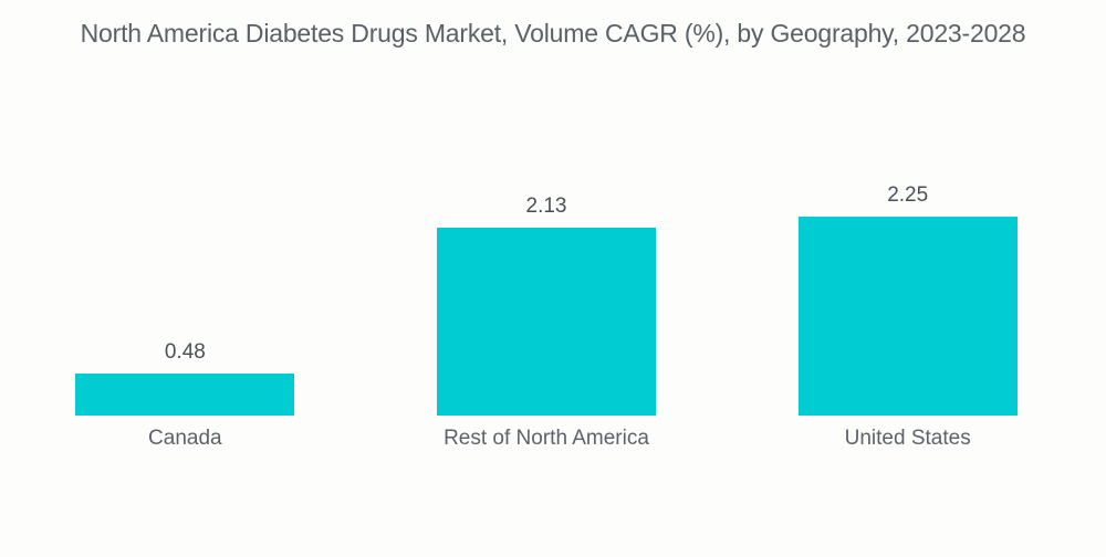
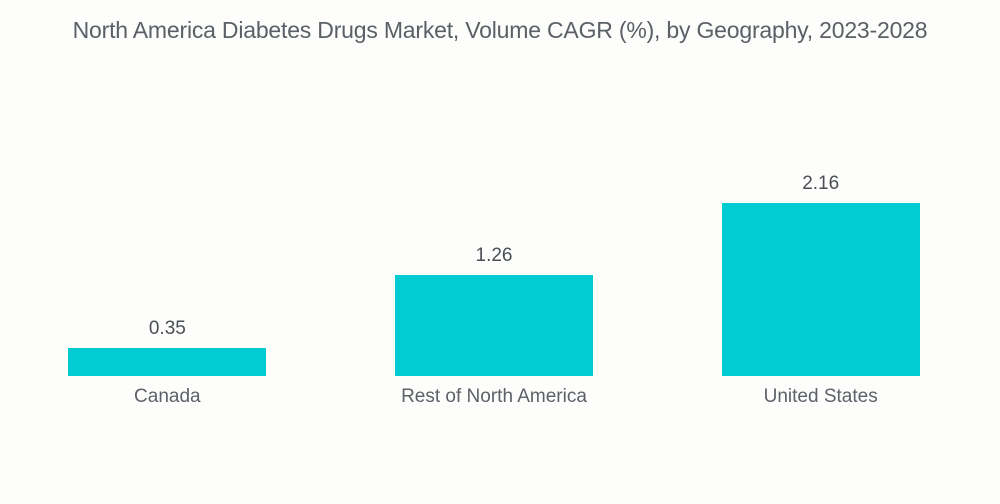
Canada: 0.48 -> 0.35
Rest of North America: 2.13 -> 1.26
United States: 2.25 -> 2.16
